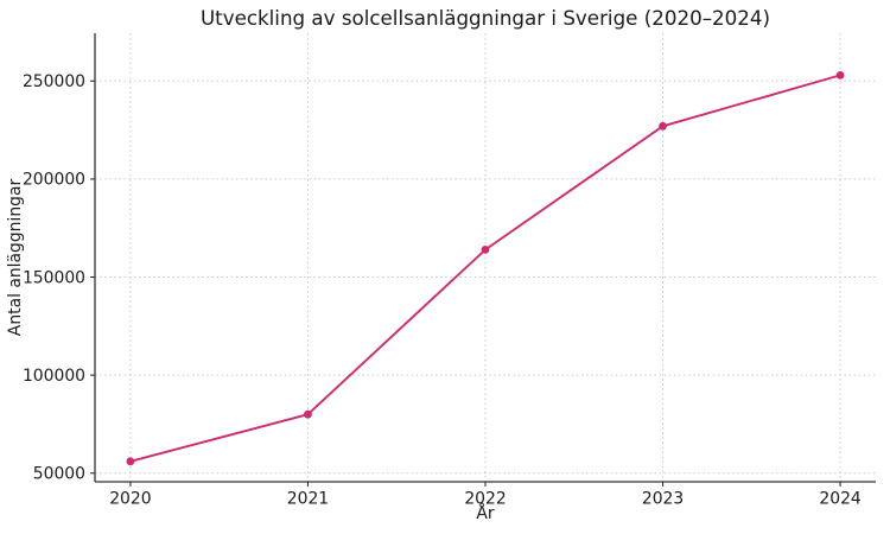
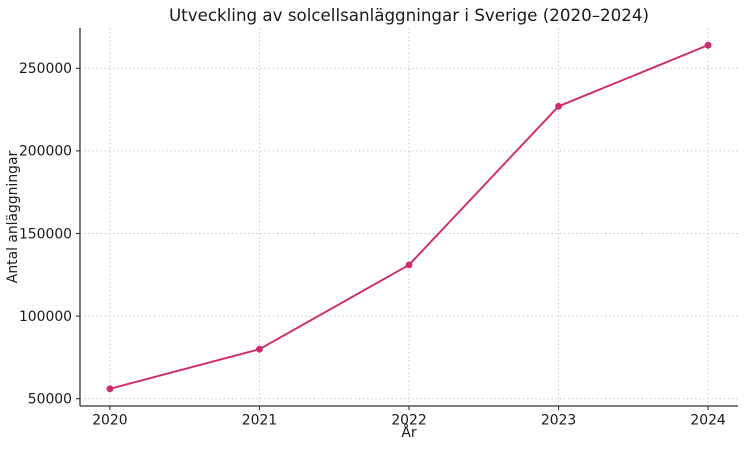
2022: 164000 -> 131000
2024: 253000 -> 264000
